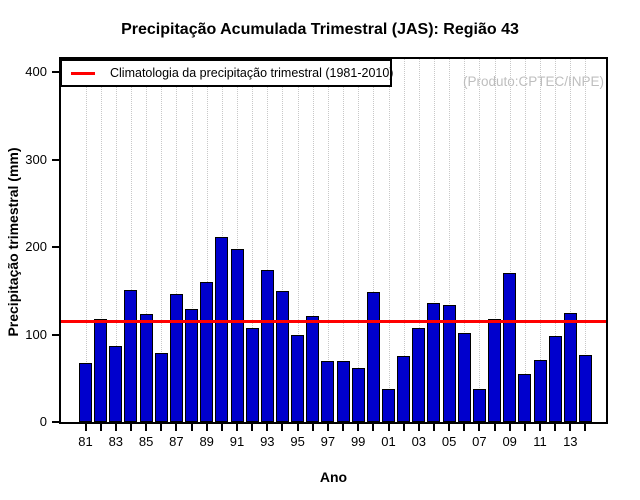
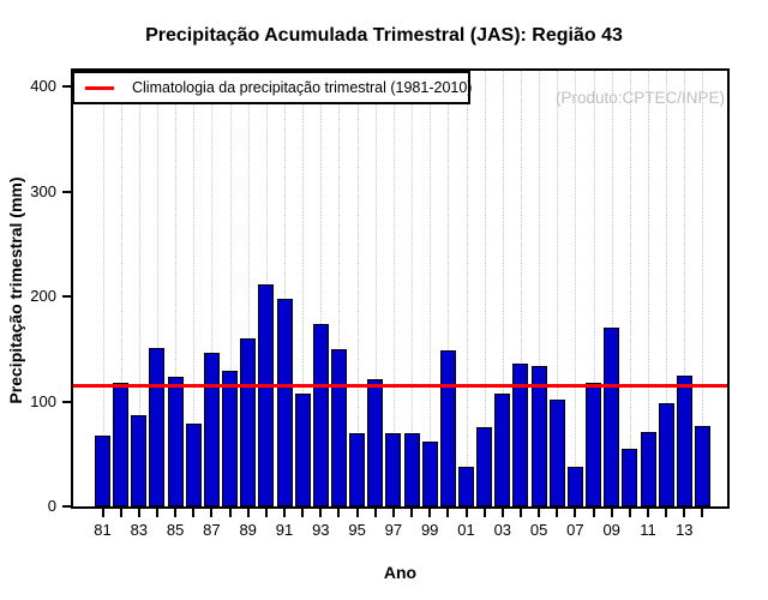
95: 100 -> 70
